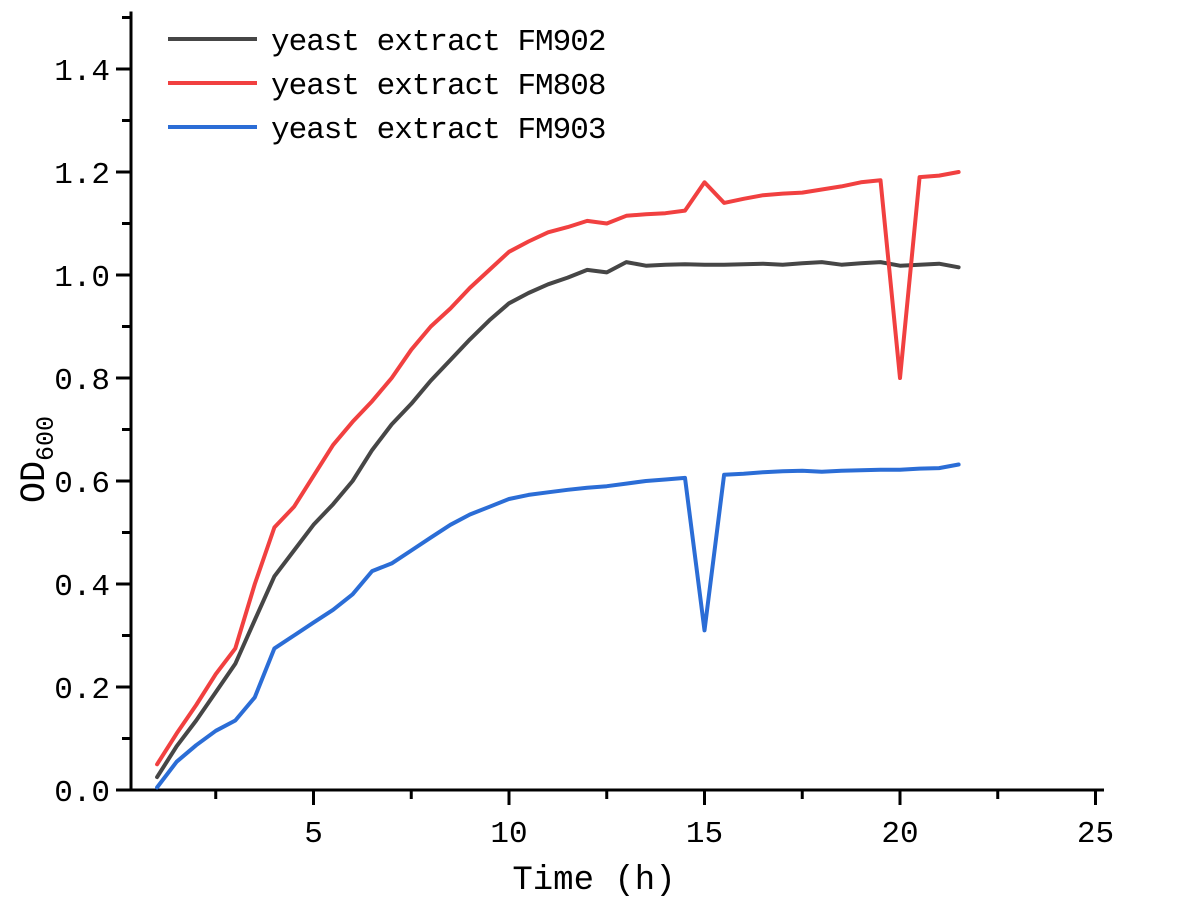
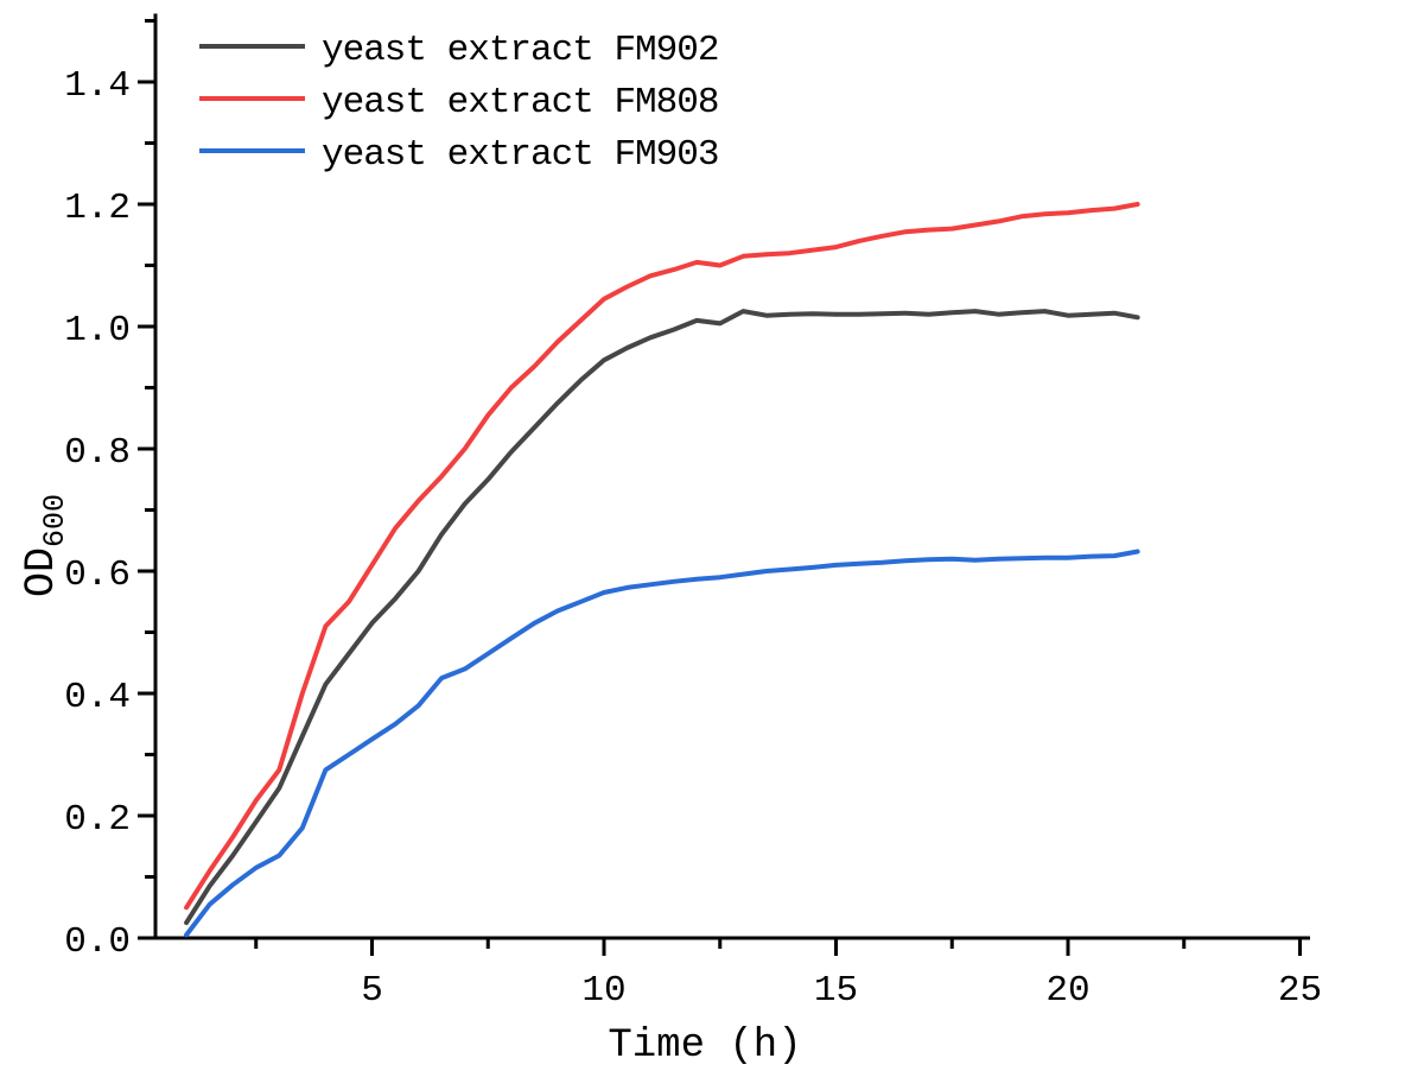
yeast extract FM808/15: 1.18 -> 1.13
yeast extract FM903/15: 0.31 -> 0.61
yeast extract FM808/20: 0.80 -> 1.19
